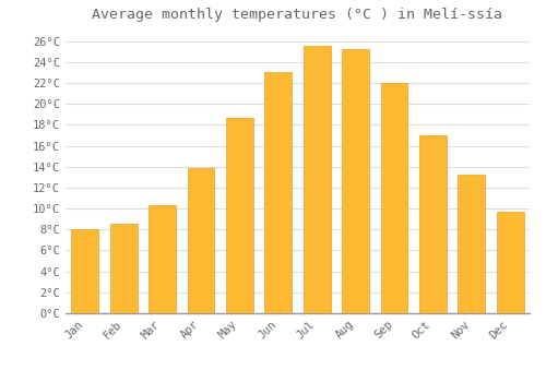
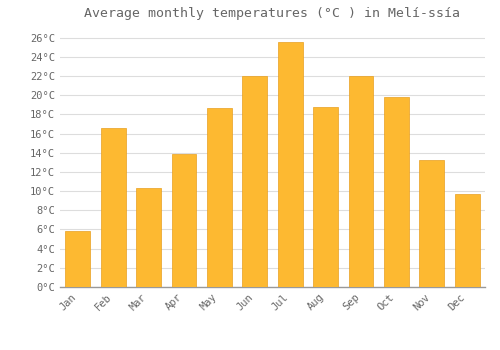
Jan: 8.0°C -> 5.8°C
Feb: 8.5°C -> 16.6°C
Jun: 23.0°C -> 22.0°C
Aug: 25.2°C -> 18.8°C
Oct: 17.0°C -> 19.8°C
